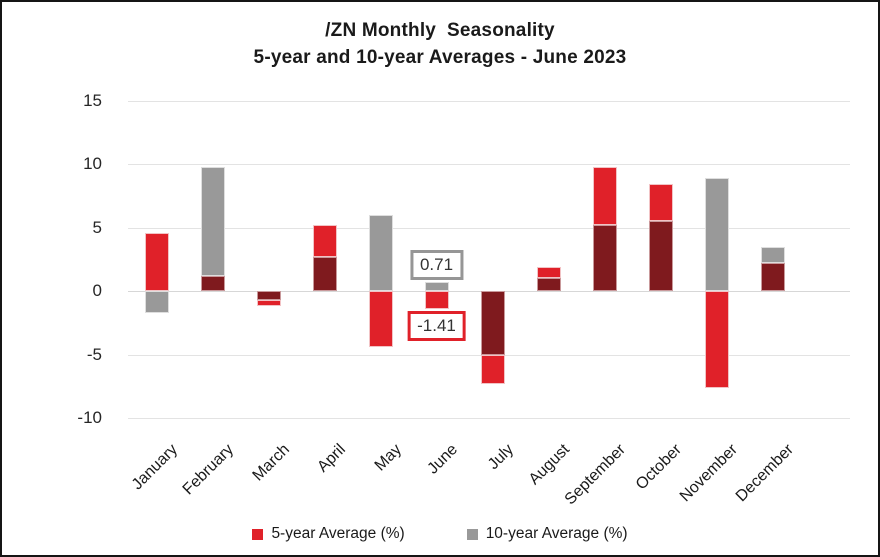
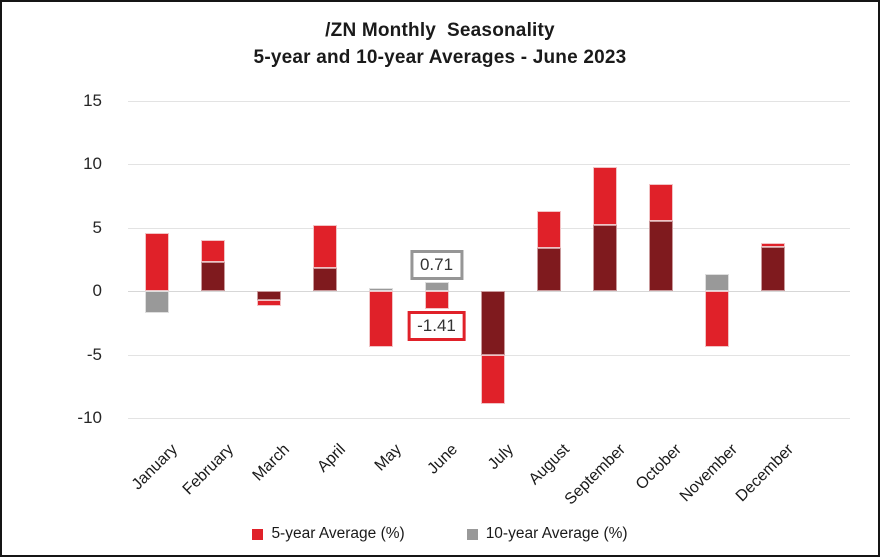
5-year Average (%)/February: 1.2 -> 4.0
10-year Average (%)/February: 9.8 -> 2.3
10-year Average (%)/April: 2.7 -> 1.8
10-year Average (%)/May: 6.0 -> 0.2
5-year Average (%)/July: -7.3 -> -8.9
5-year Average (%)/August: 1.9 -> 6.3
10-year Average (%)/August: 1.0 -> 3.4
5-year Average (%)/November: -7.6 -> -4.4
10-year Average (%)/November: 8.9 -> 1.3
5-year Average (%)/December: 2.2 -> 3.8
